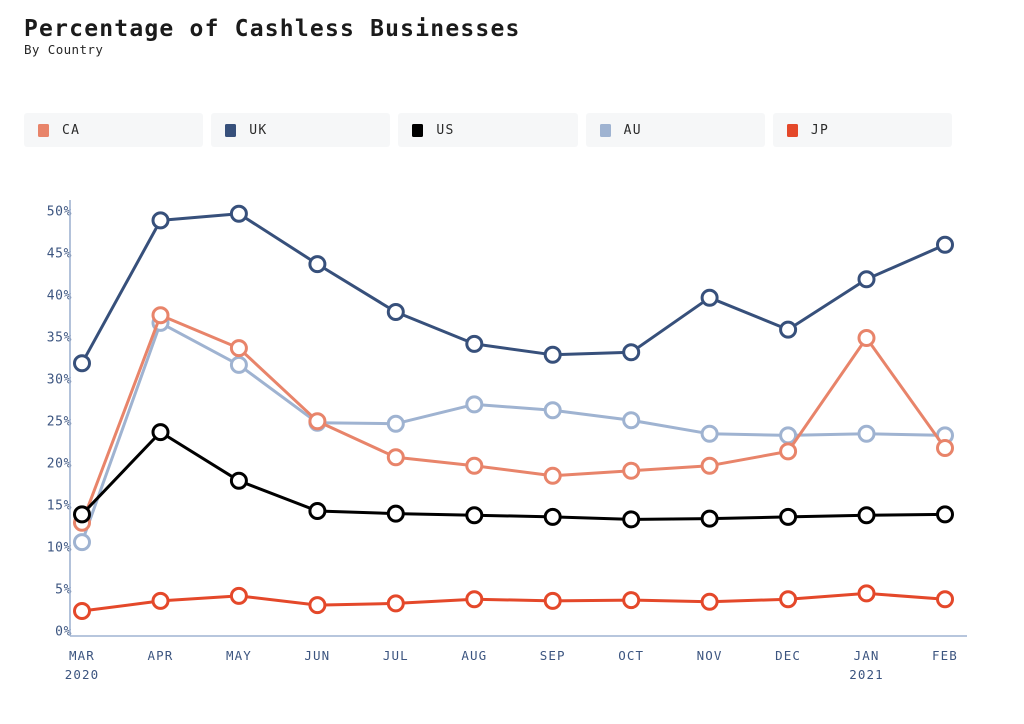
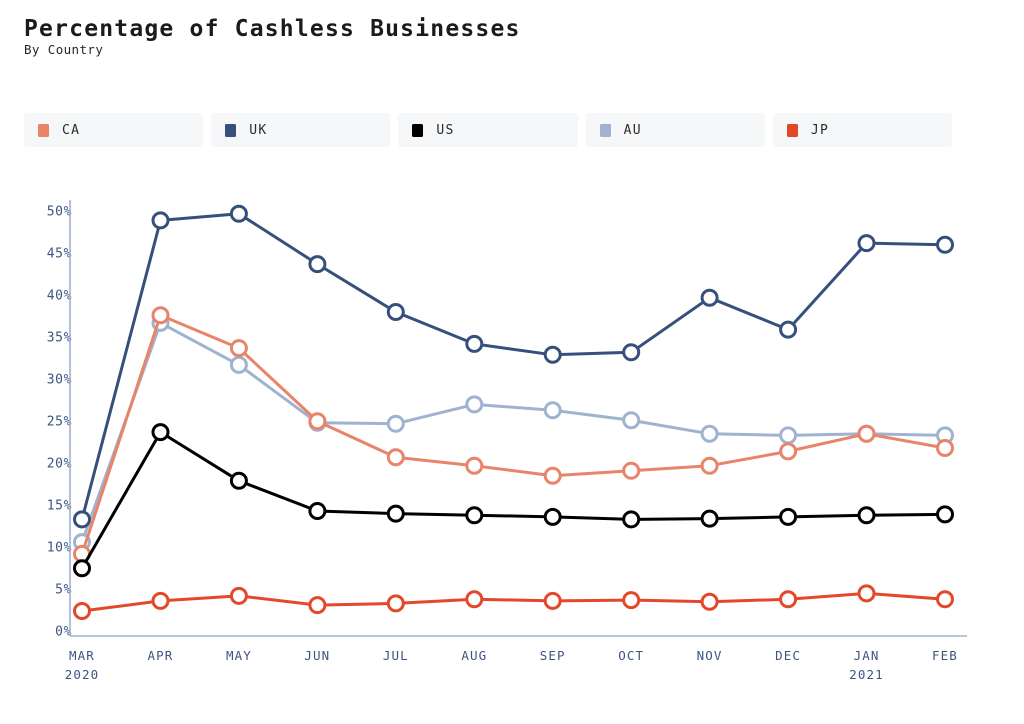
CA/MAR 2020: 13% -> 9%
UK/MAR 2020: 32% -> 13%
US/MAR 2020: 14% -> 8%
CA/JAN 2021: 35% -> 24%
UK/JAN 2021: 42% -> 46%
